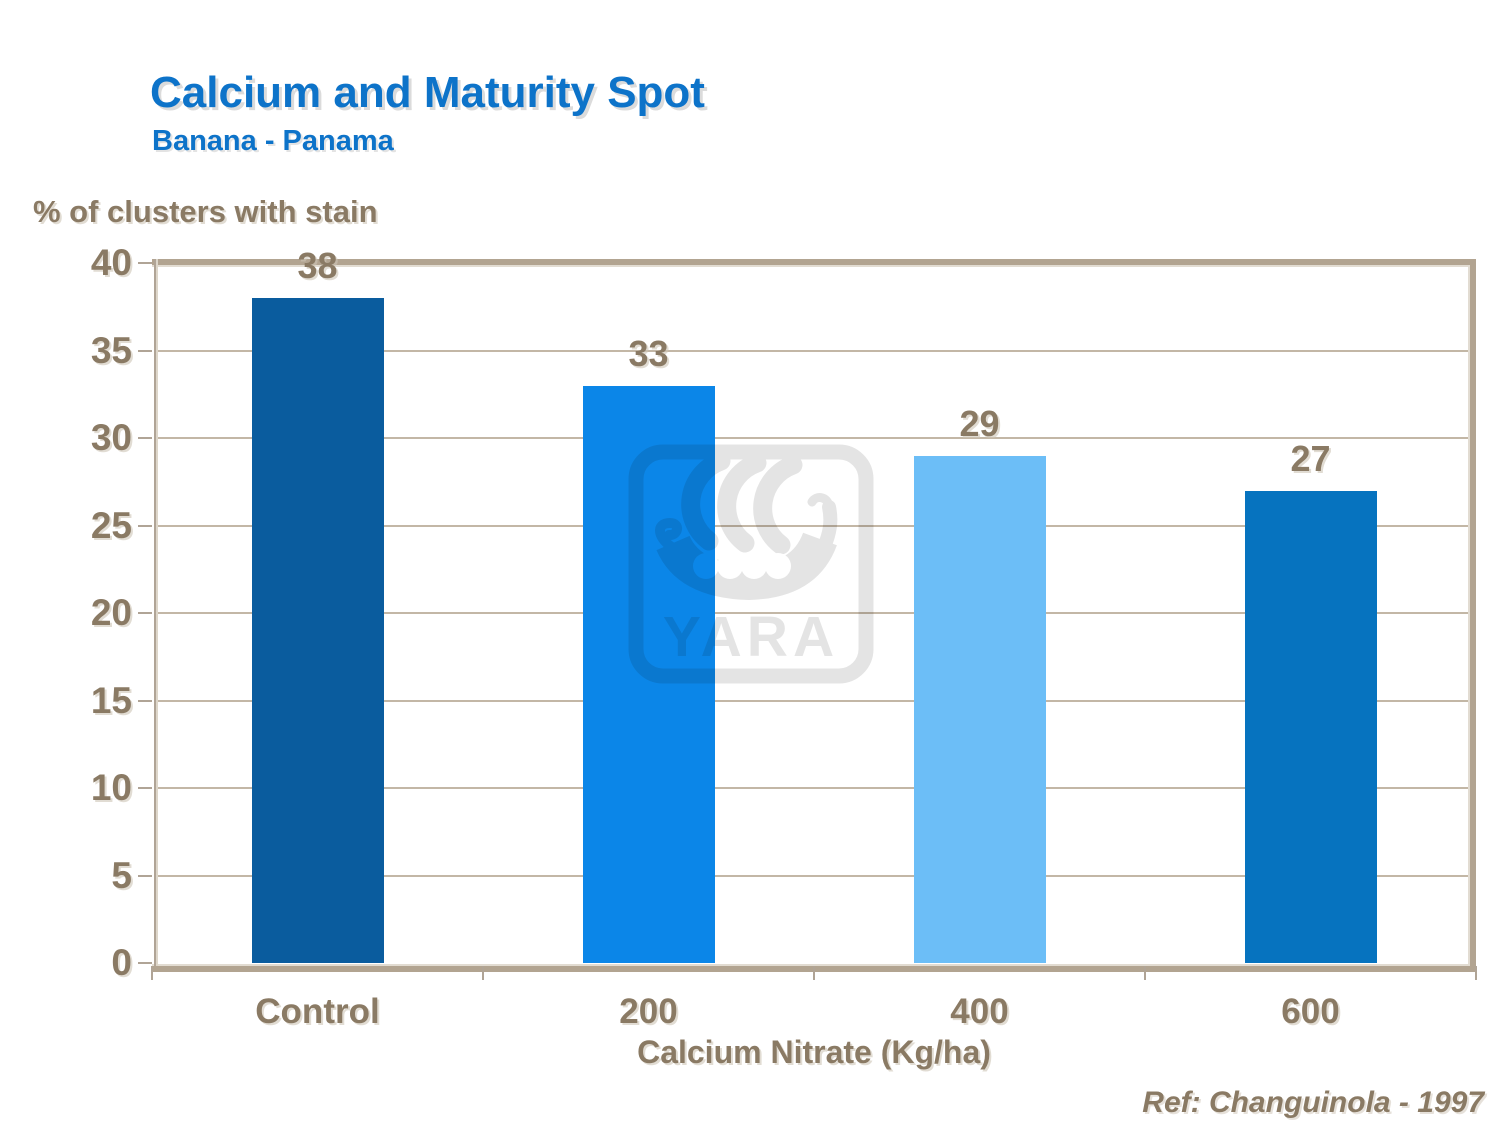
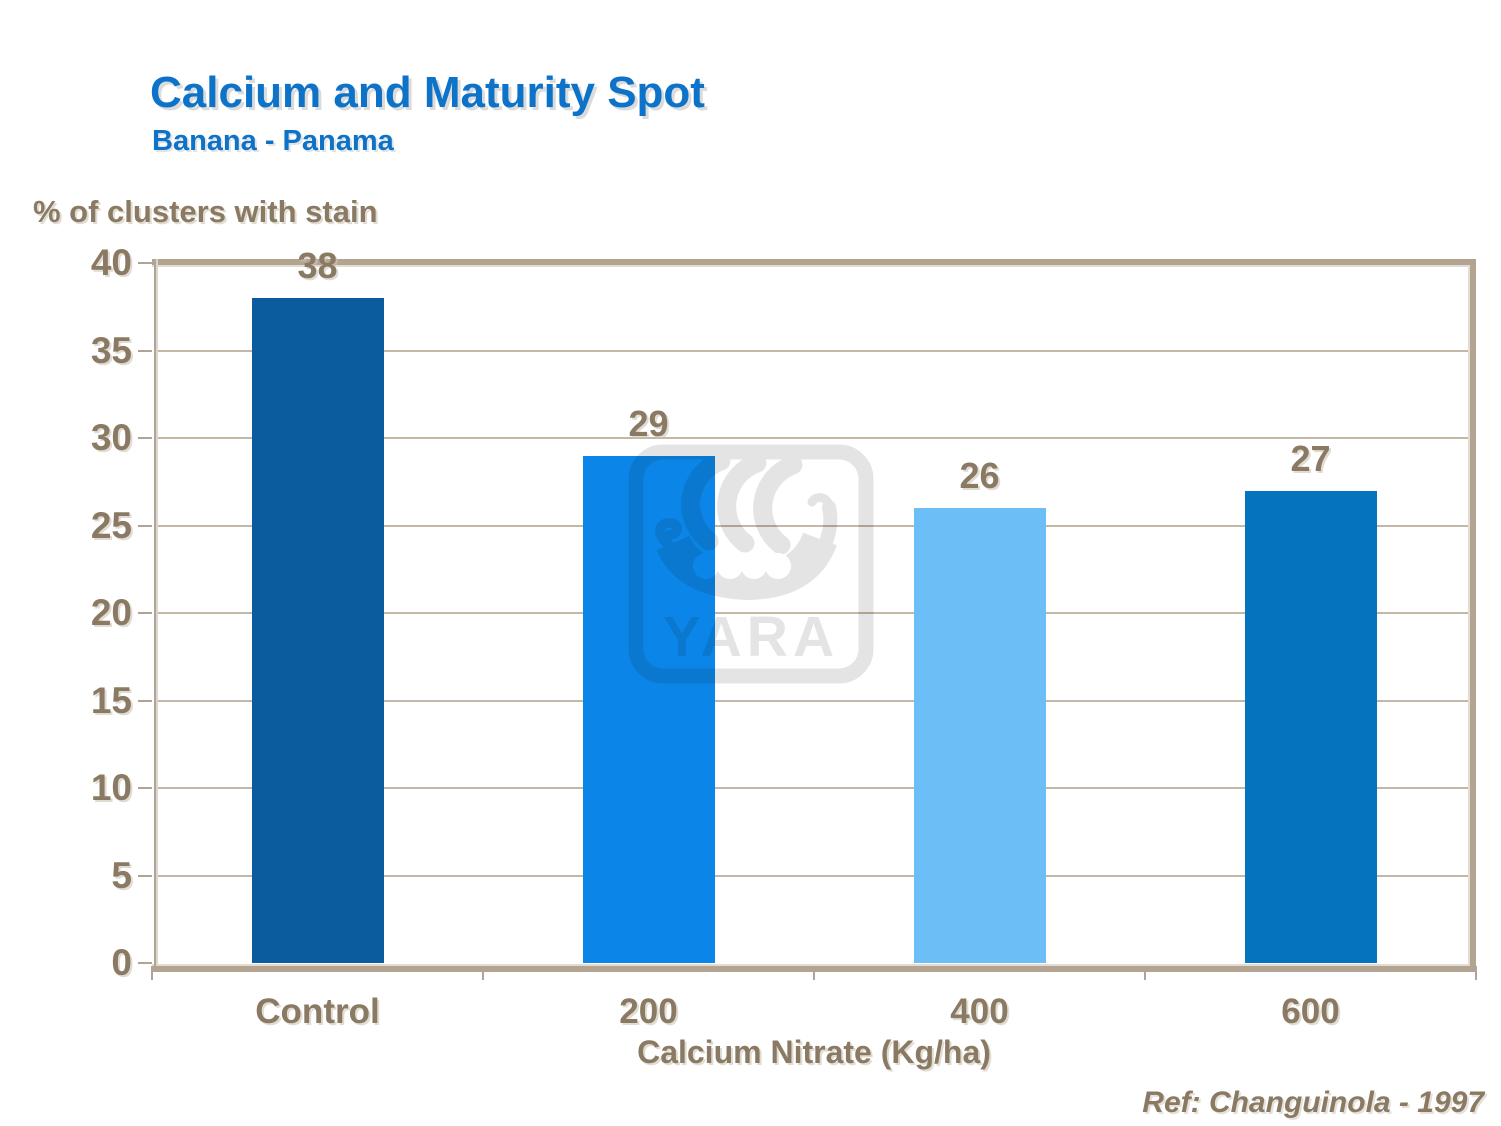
200: 33 -> 29
400: 29 -> 26
